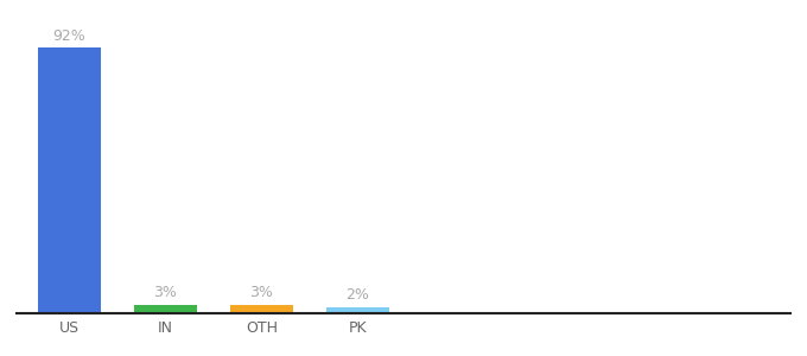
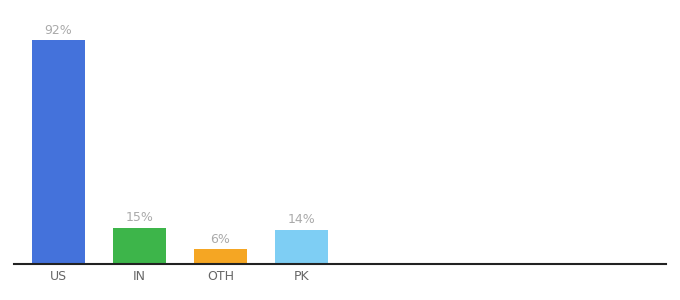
IN: 3% -> 15%
OTH: 3% -> 6%
PK: 2% -> 14%
